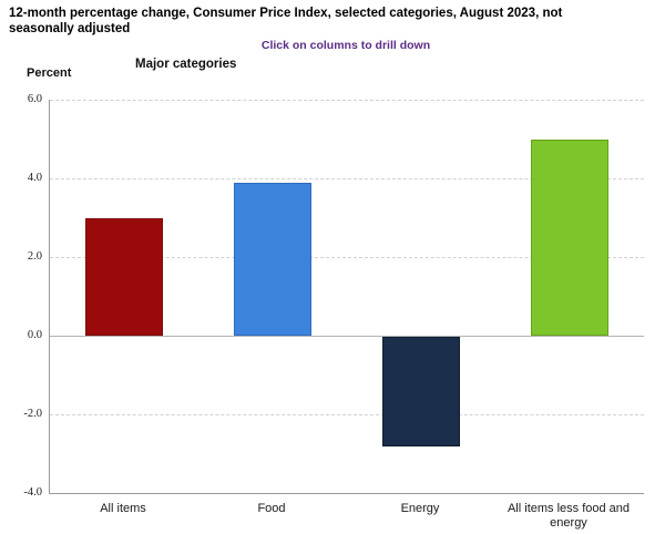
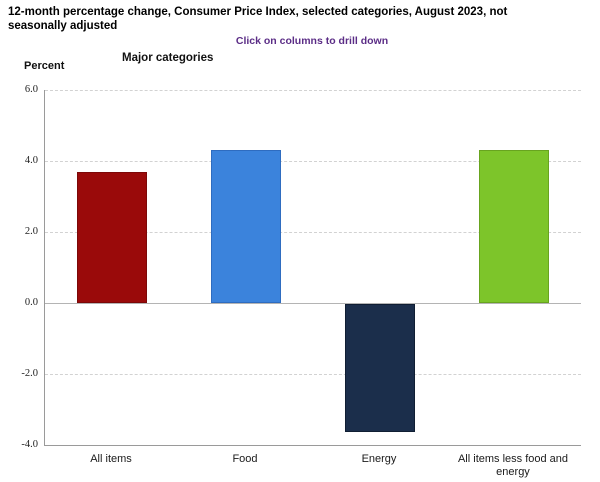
All items: 3.0 -> 3.7
Food: 3.9 -> 4.3
Energy: -2.8 -> -3.6
All items less food and energy: 5.0 -> 4.3
